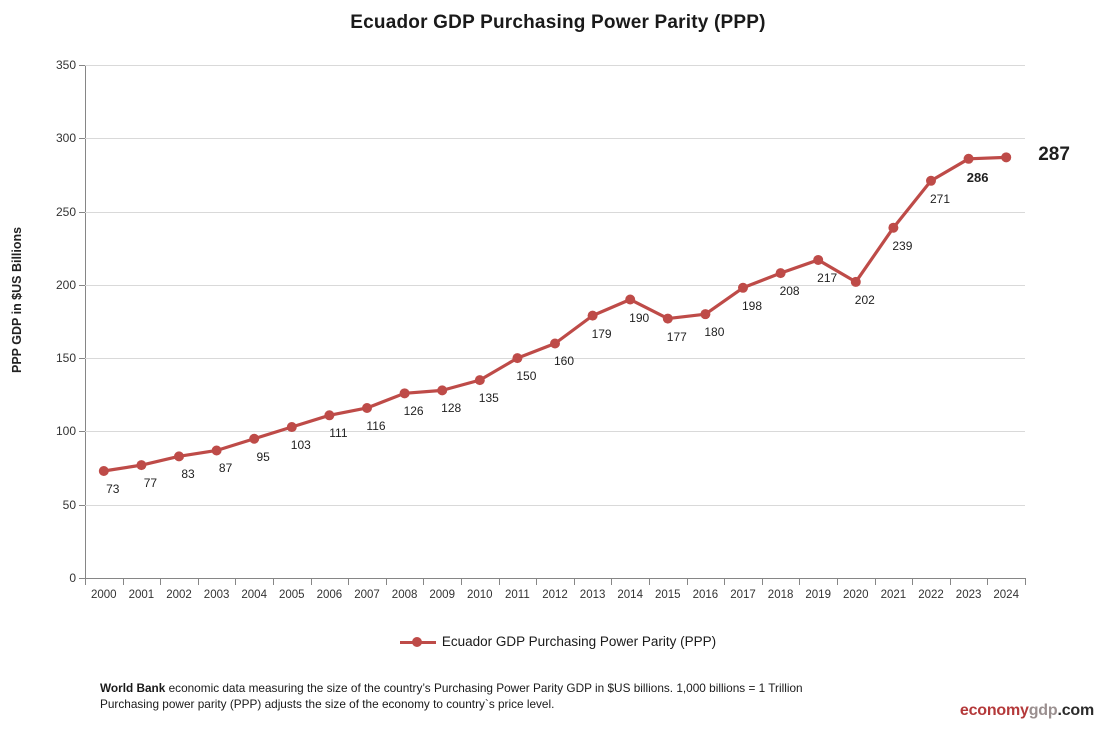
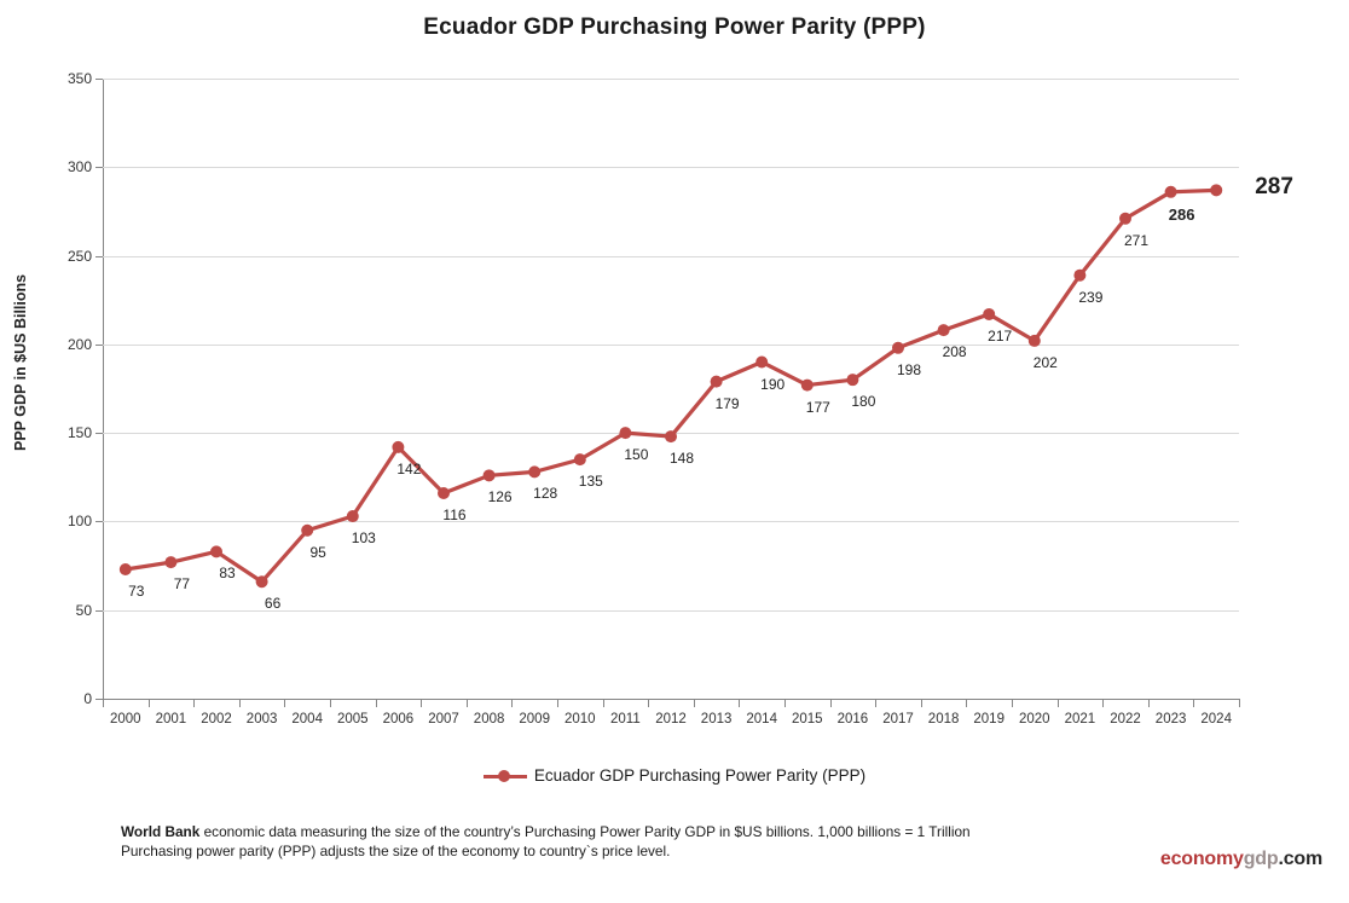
2003: 87 -> 66
2006: 111 -> 142
2012: 160 -> 148
